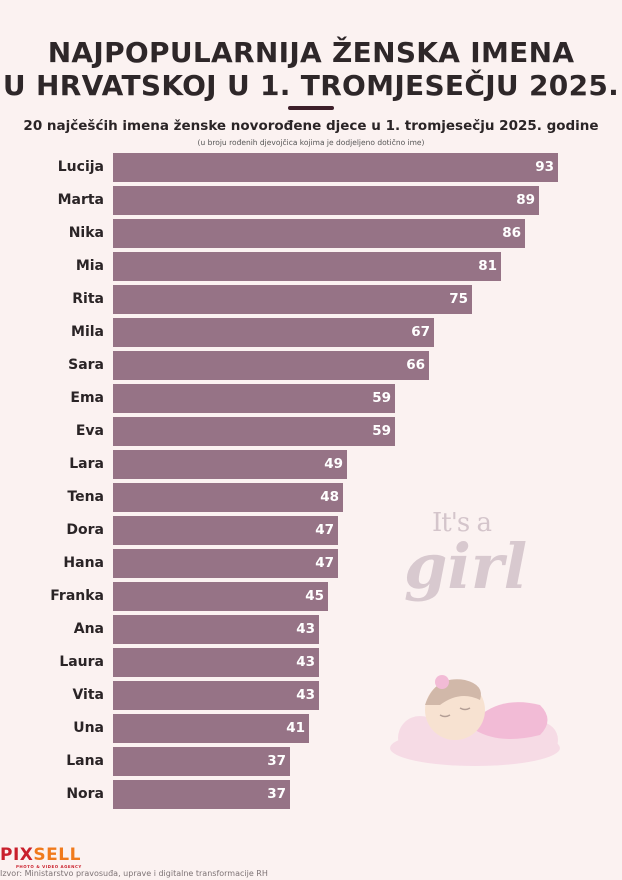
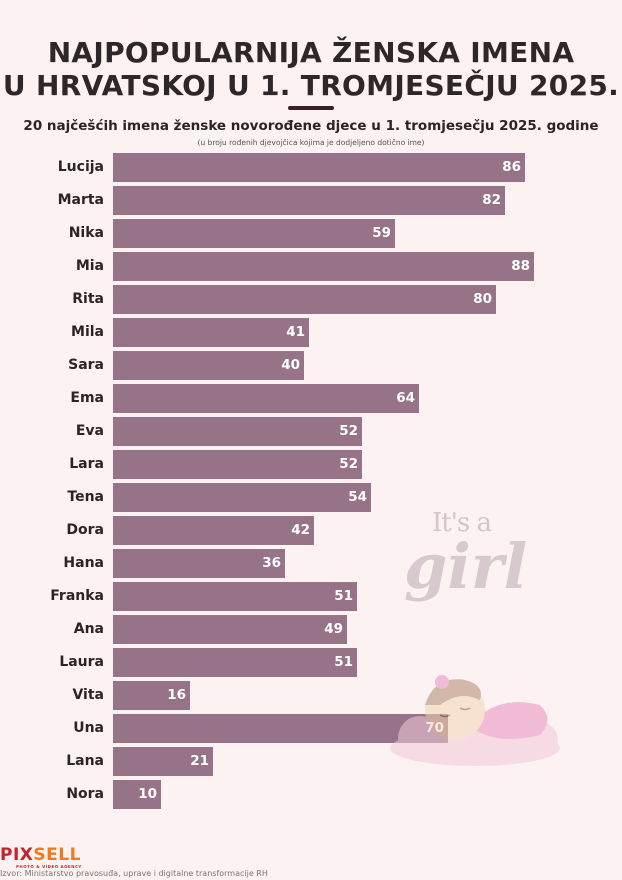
Lucija: 93 -> 86
Marta: 89 -> 82
Nika: 86 -> 59
Mia: 81 -> 88
Rita: 75 -> 80
Mila: 67 -> 41
Sara: 66 -> 40
Ema: 59 -> 64
Eva: 59 -> 52
Lara: 49 -> 52
Tena: 48 -> 54
Dora: 47 -> 42
Hana: 47 -> 36
Franka: 45 -> 51
Ana: 43 -> 49
Laura: 43 -> 51
Vita: 43 -> 16
Una: 41 -> 70
Lana: 37 -> 21
Nora: 37 -> 10
